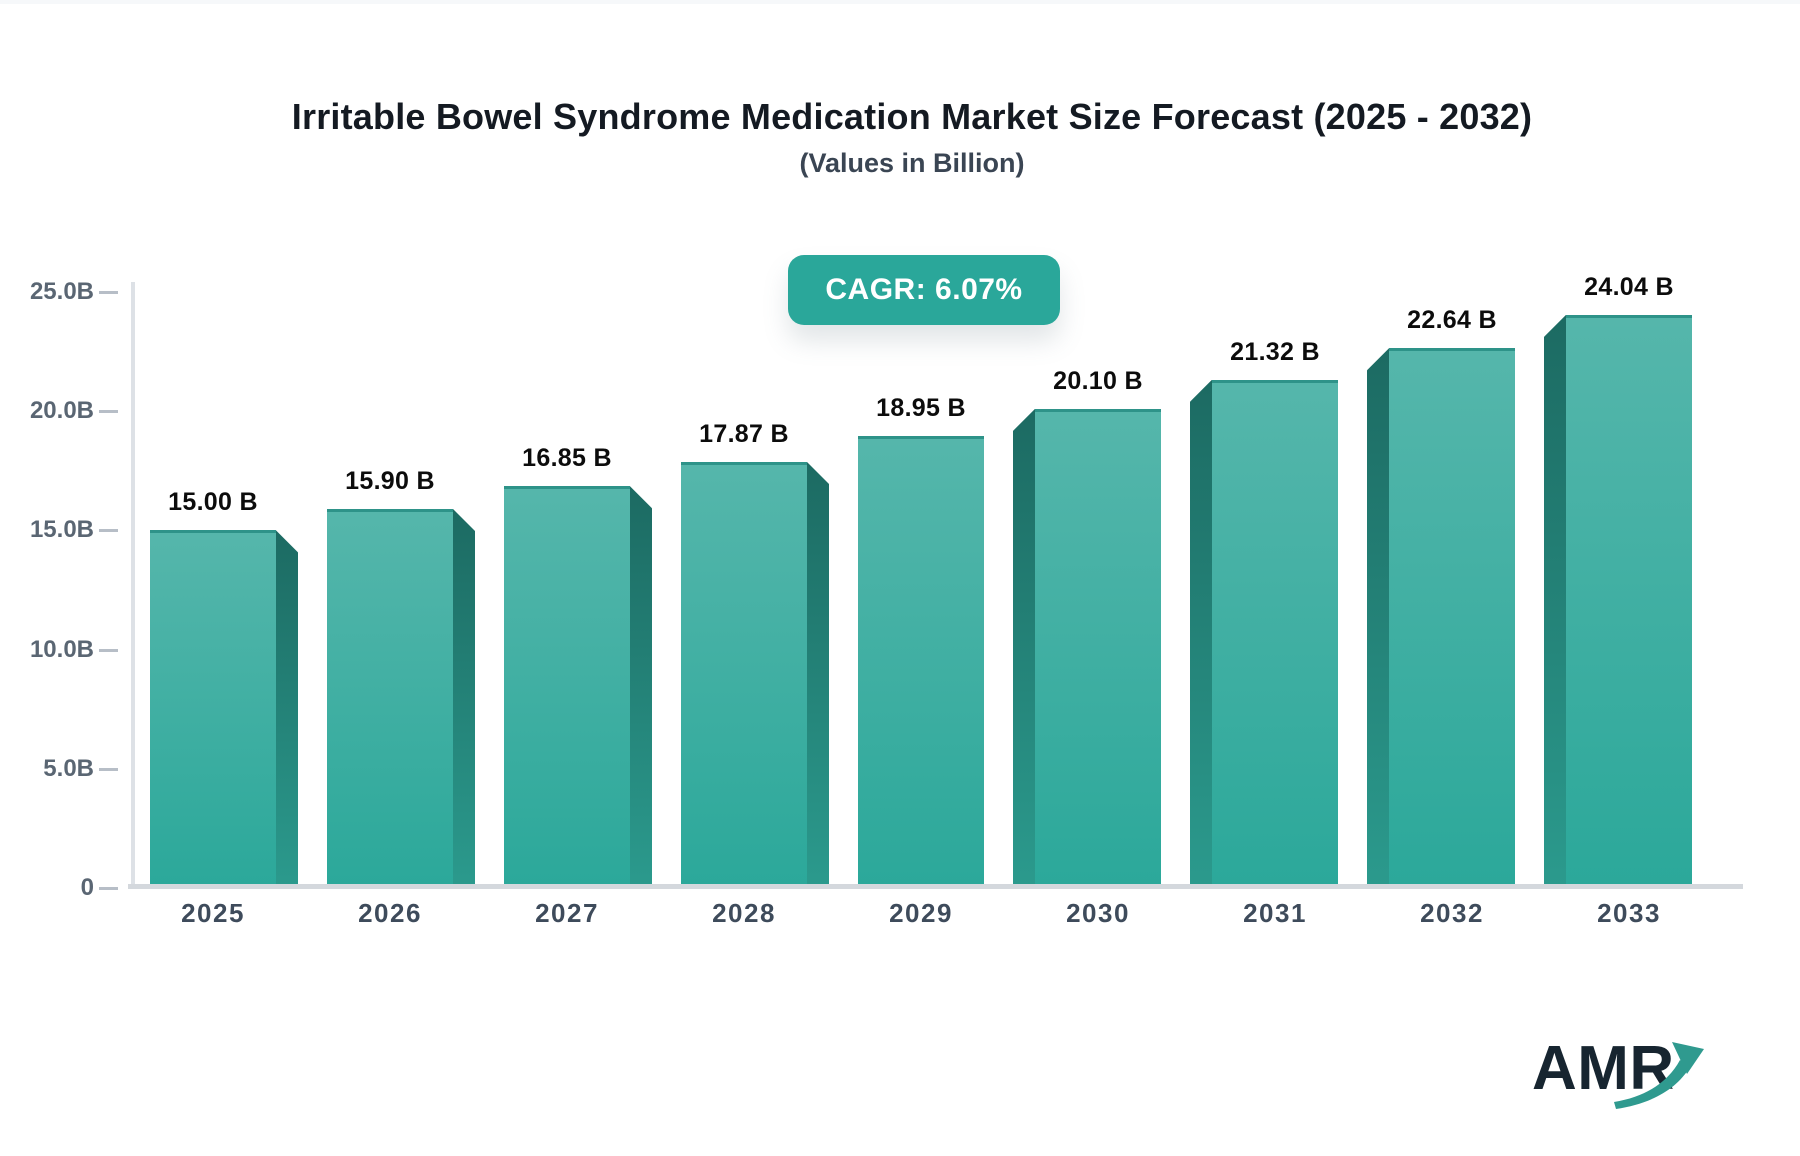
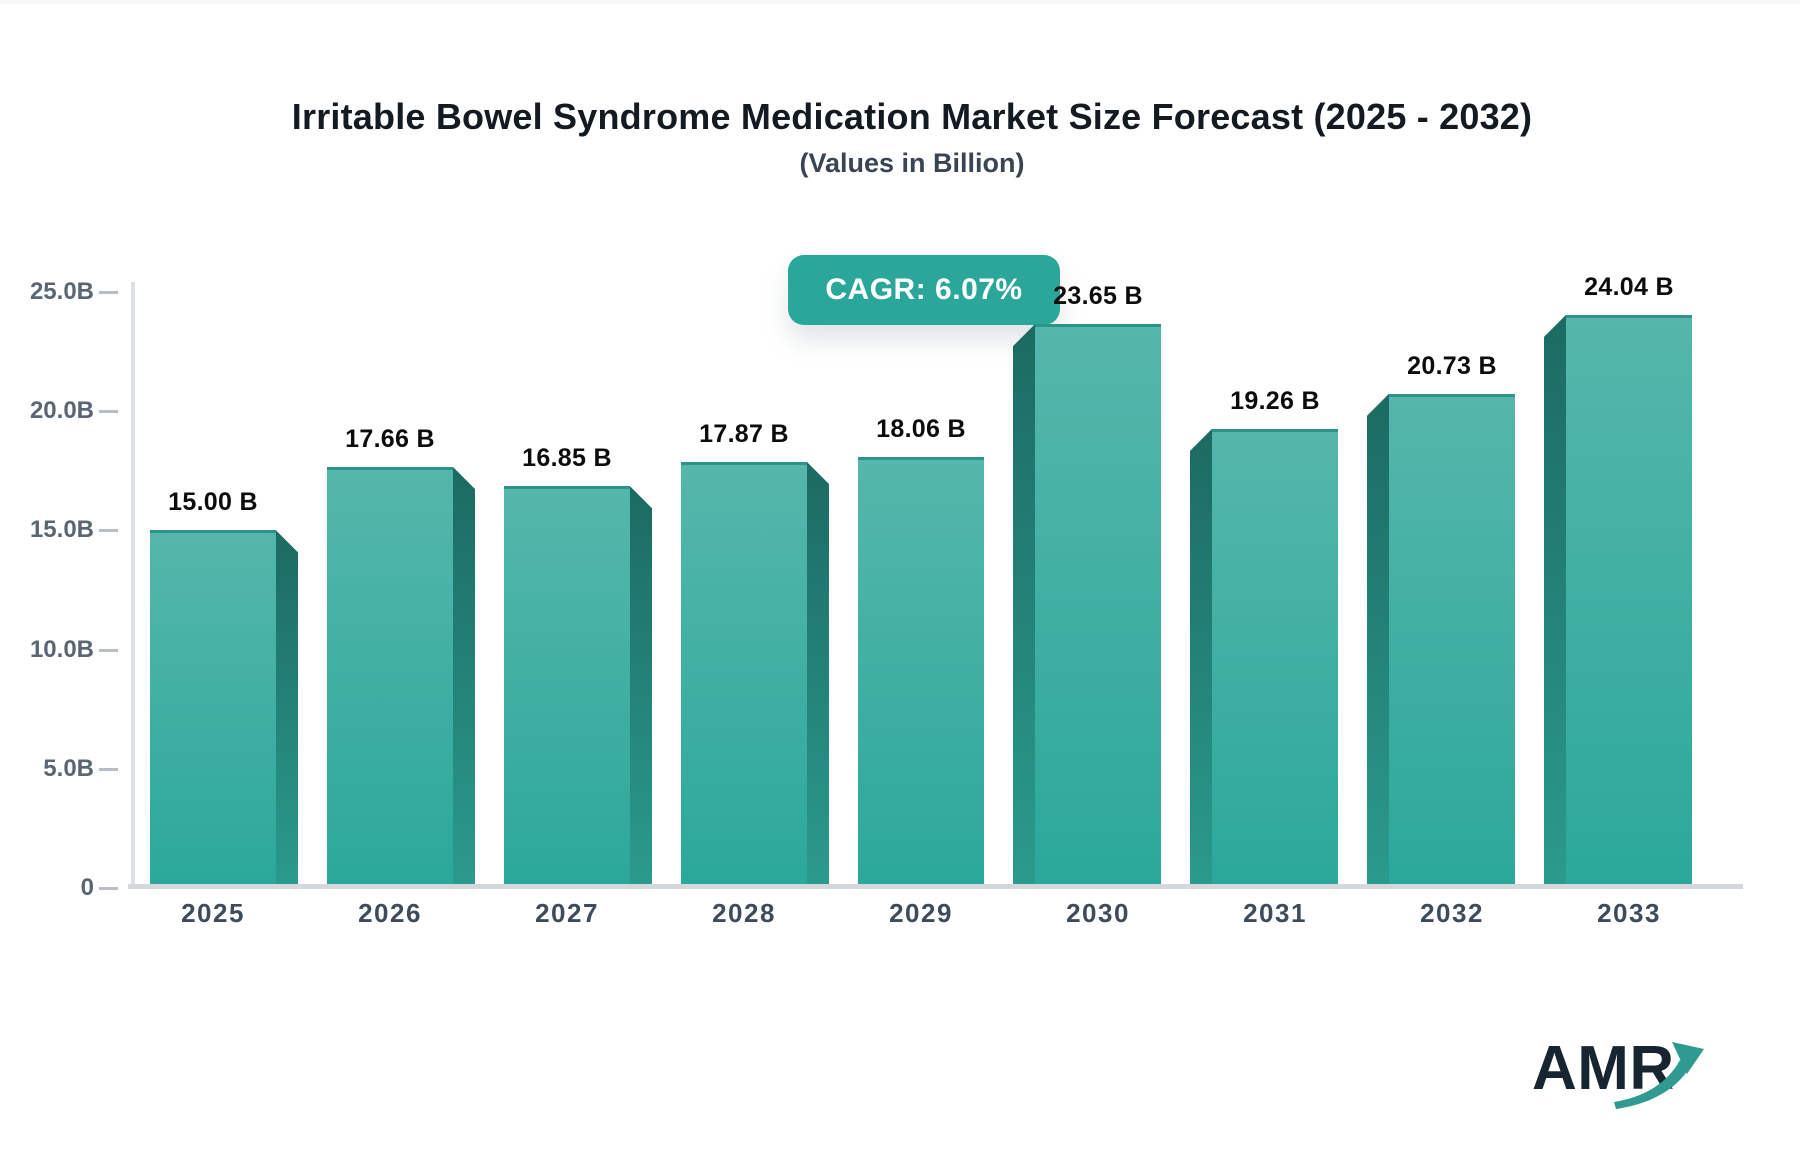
2026: 15.90 -> 17.66
2029: 18.95 -> 18.06
2030: 20.10 -> 23.65
2031: 21.32 -> 19.26
2032: 22.64 -> 20.73
